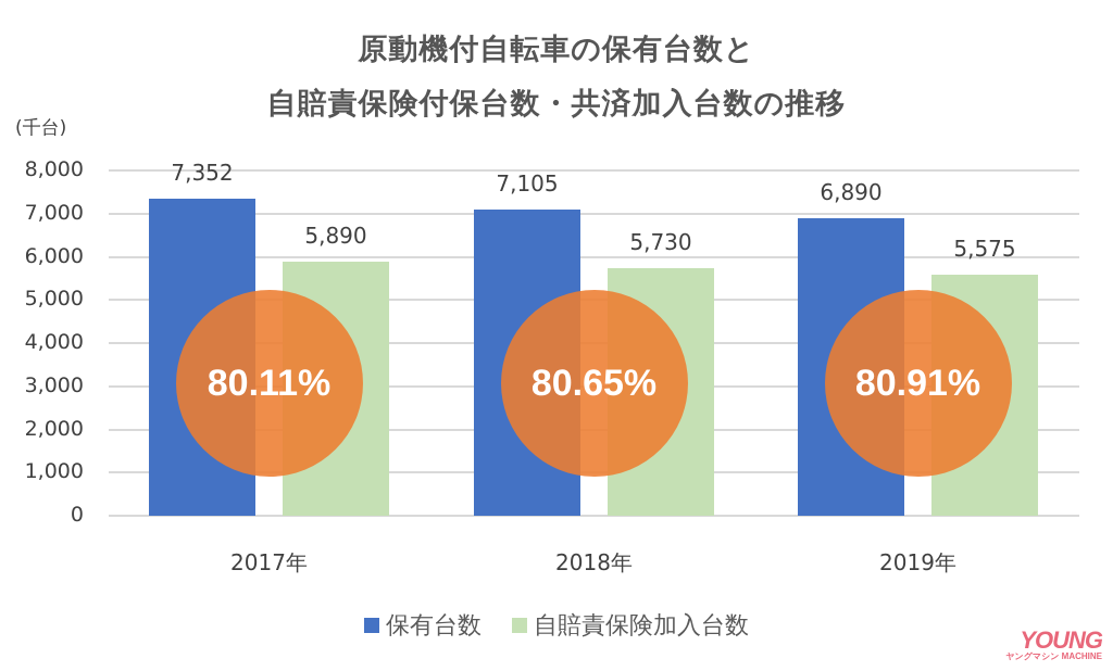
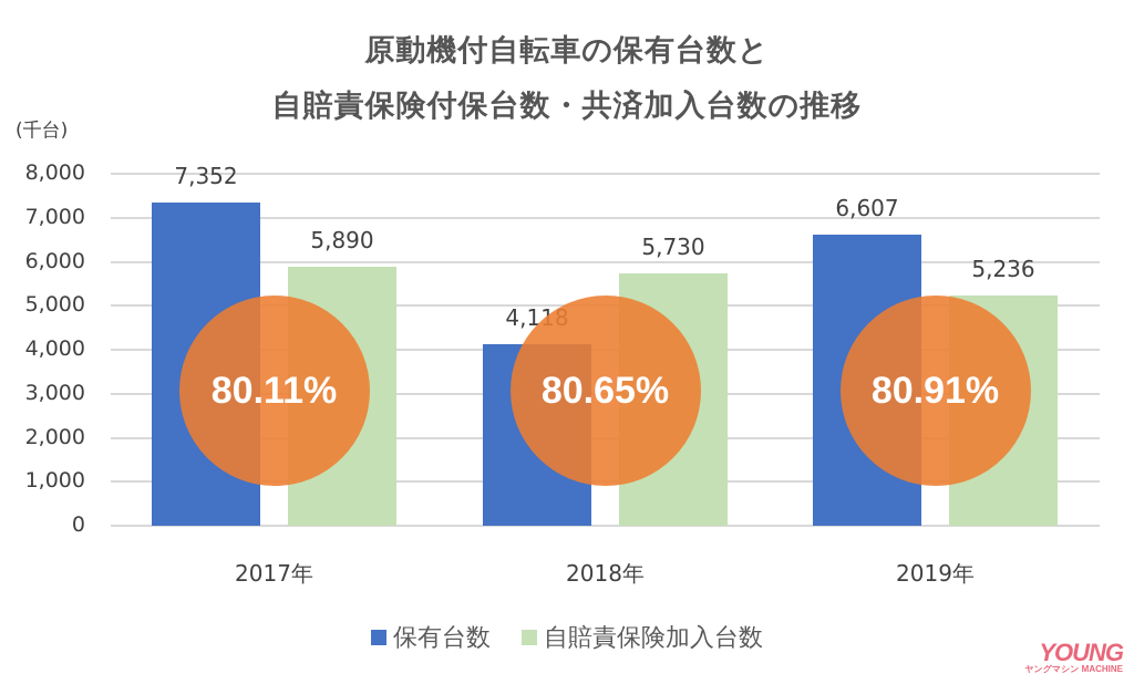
保有台数/2018年: 7,105 -> 4,118
保有台数/2019年: 6,890 -> 6,607
自賠責保険加入台数/2019年: 5,575 -> 5,236
